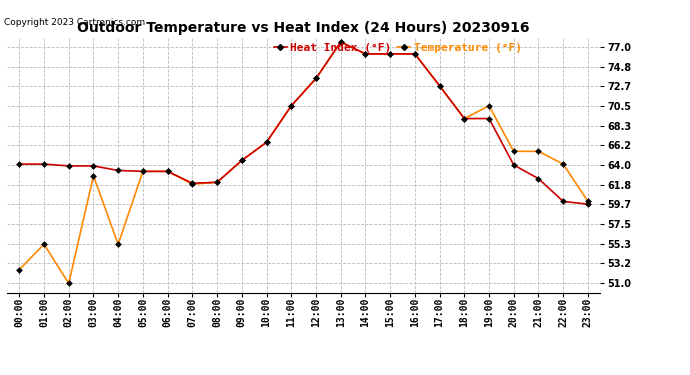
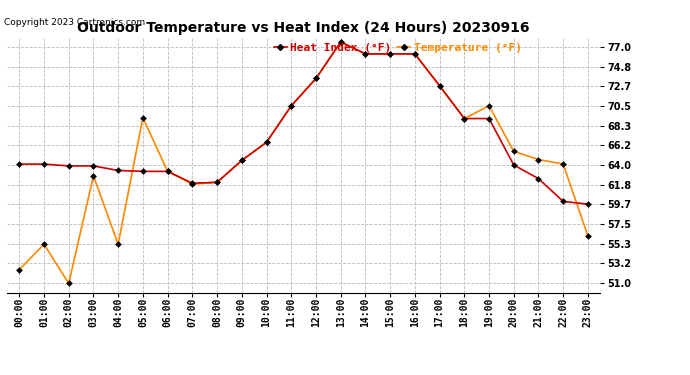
Temperature (°F)/05:00: 63.3 -> 69.2
Temperature (°F)/21:00: 65.5 -> 64.6
Temperature (°F)/23:00: 60.0 -> 56.2
